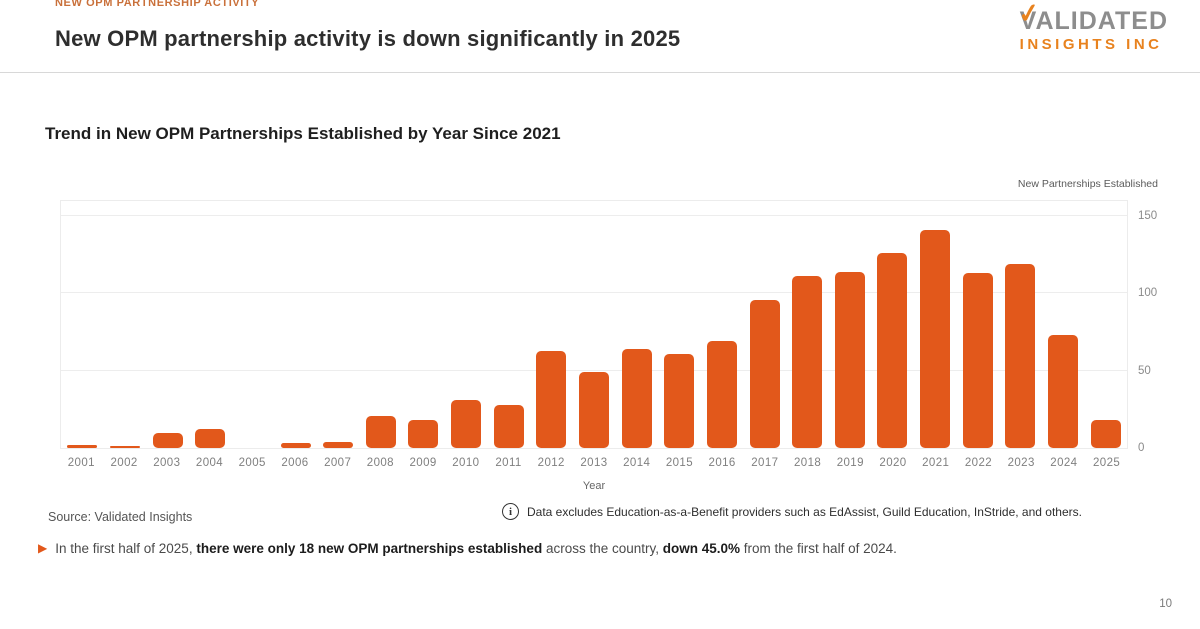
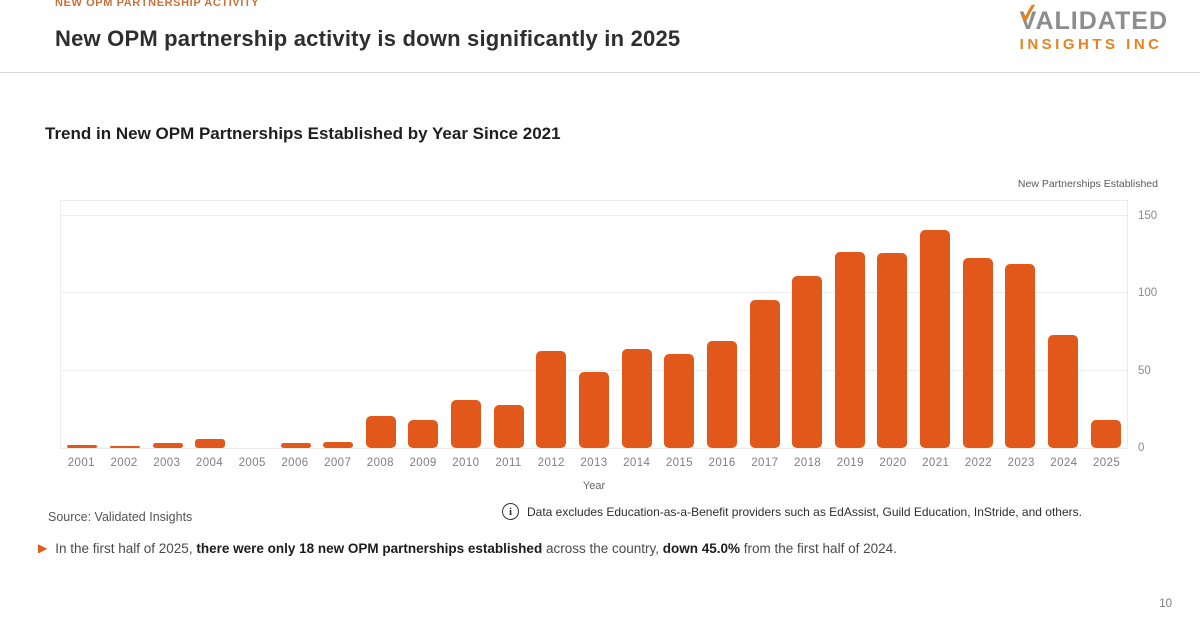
2003: 10 -> 3
2004: 12 -> 6
2019: 114 -> 127
2022: 113 -> 123
